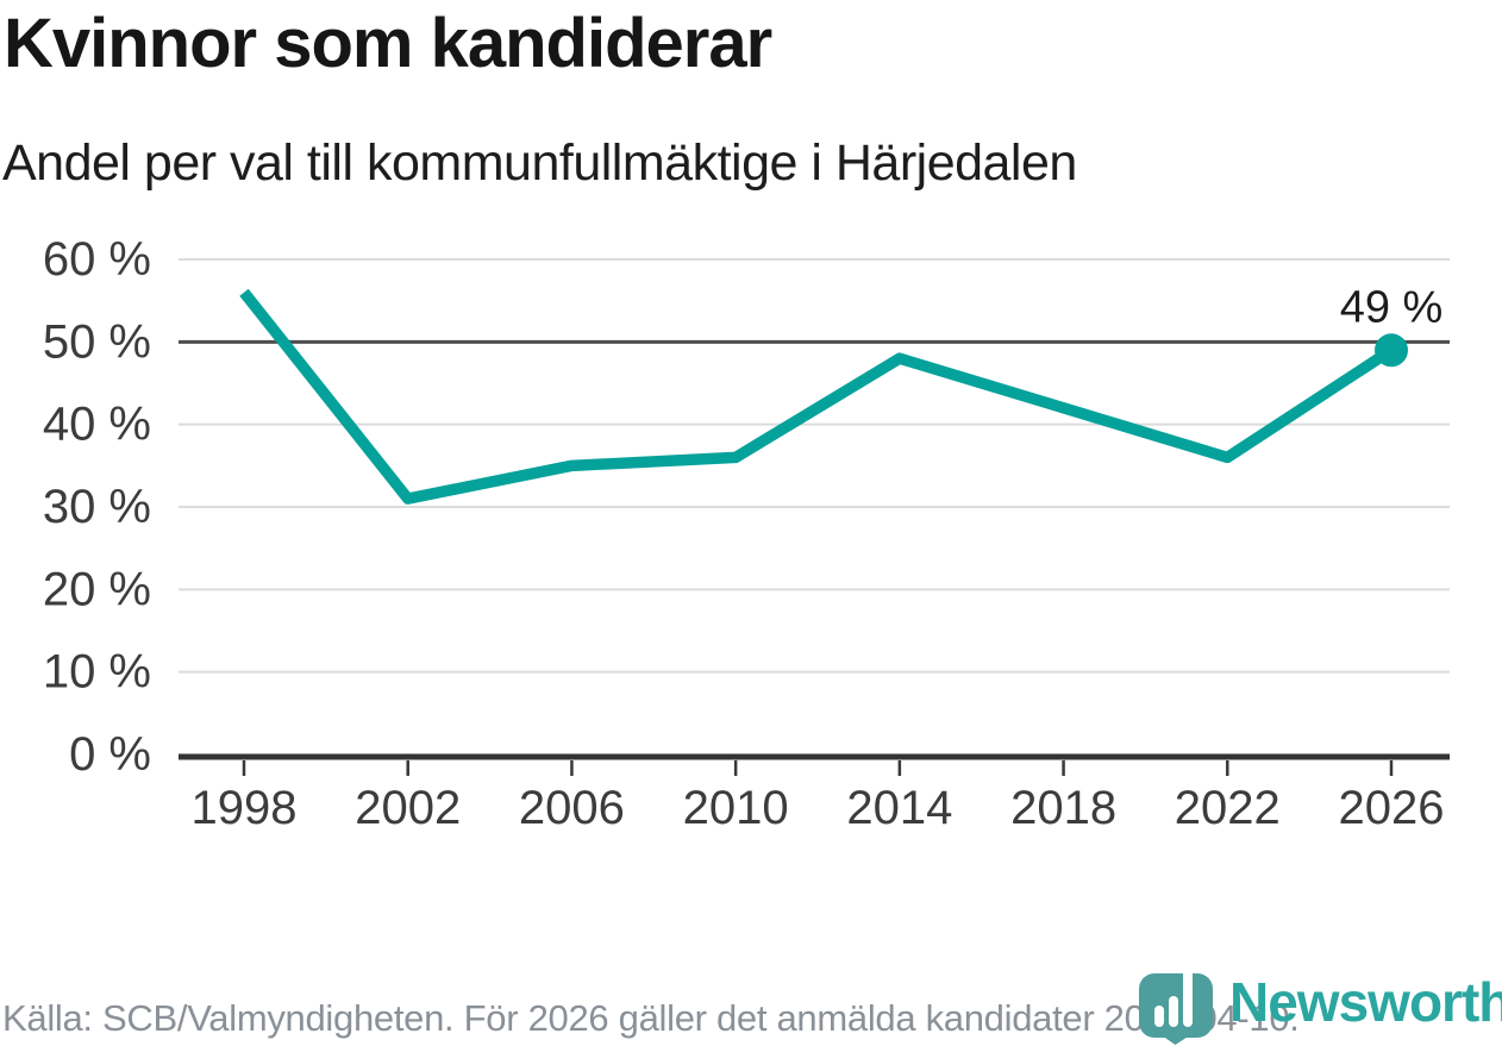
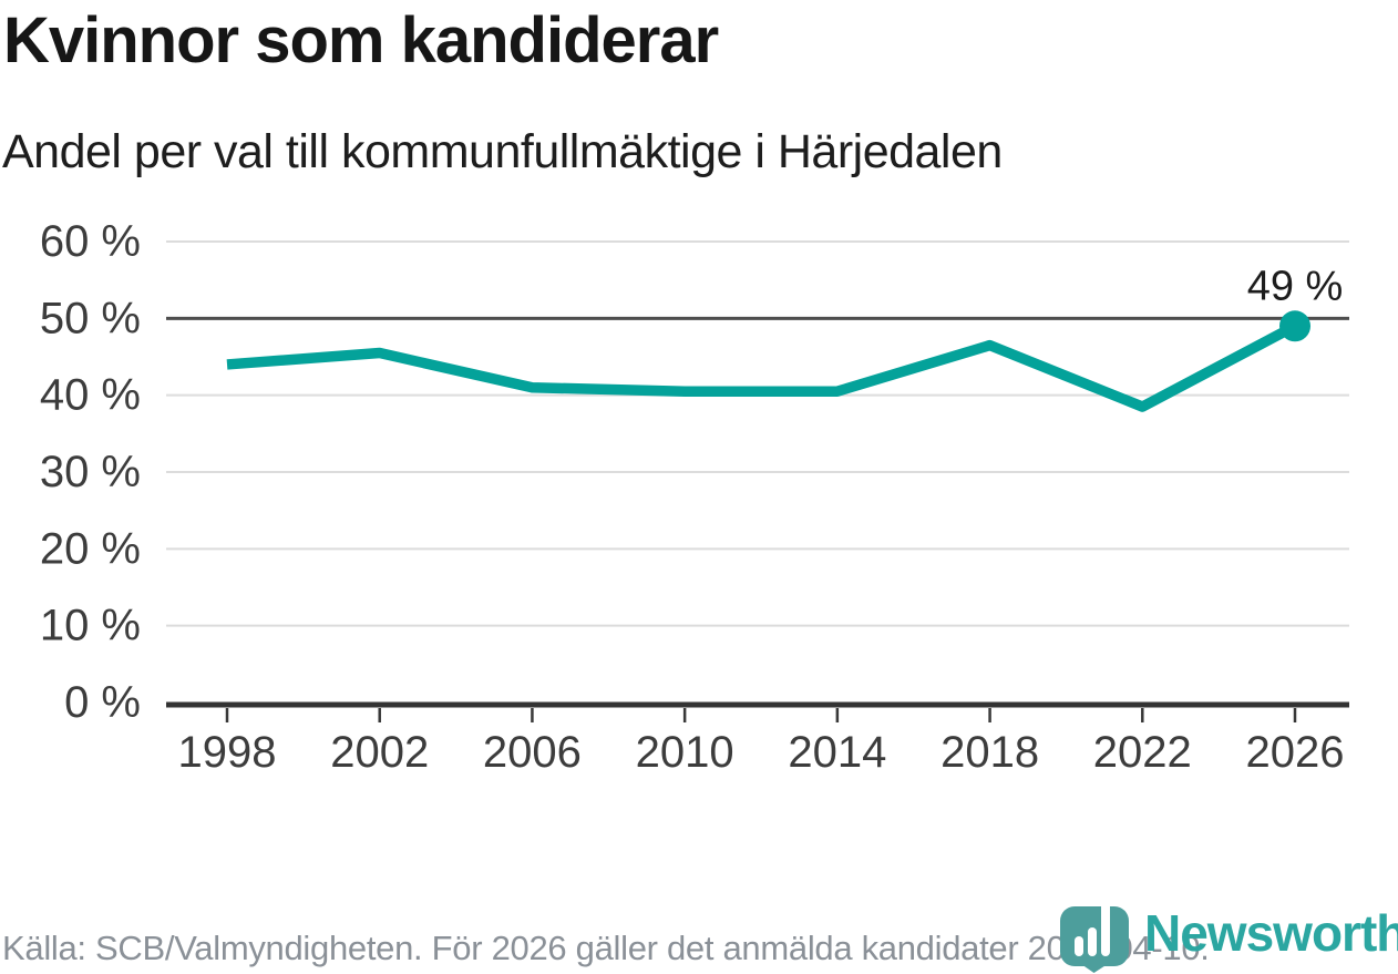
1998: 56% -> 44%
2002: 31% -> 46%
2006: 35% -> 41%
2010: 36% -> 40%
2014: 48% -> 40%
2018: 42% -> 46%
2022: 36% -> 38%
